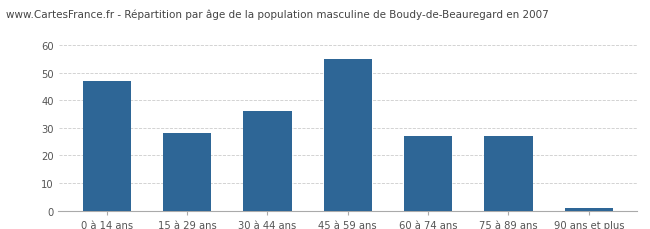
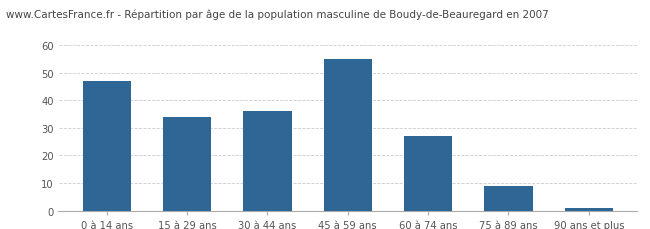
15 à 29 ans: 28 -> 34
75 à 89 ans: 27 -> 9
